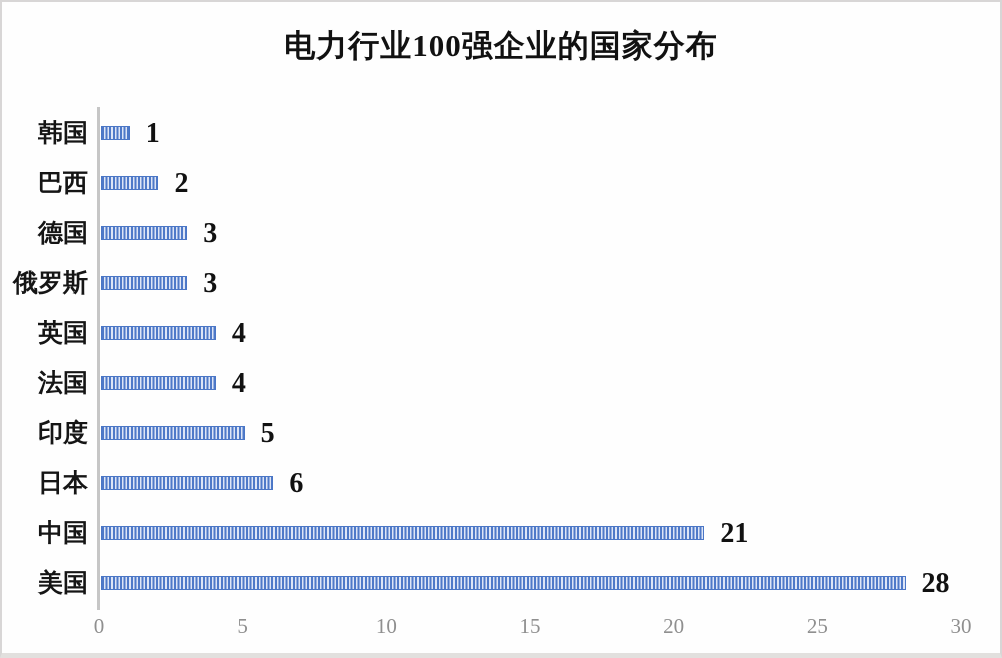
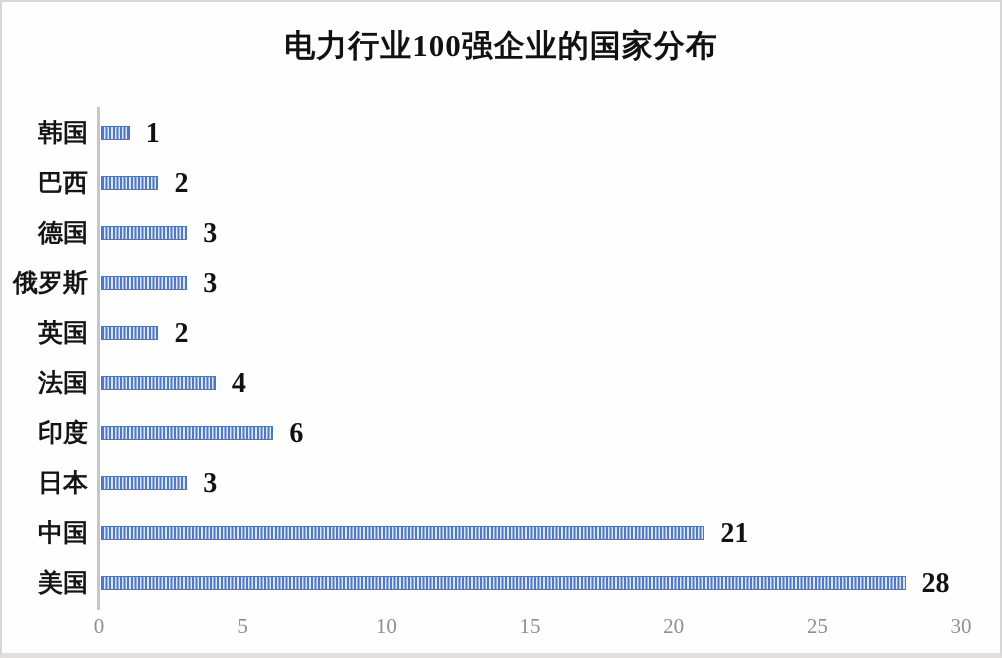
英国: 4 -> 2
印度: 5 -> 6
日本: 6 -> 3
